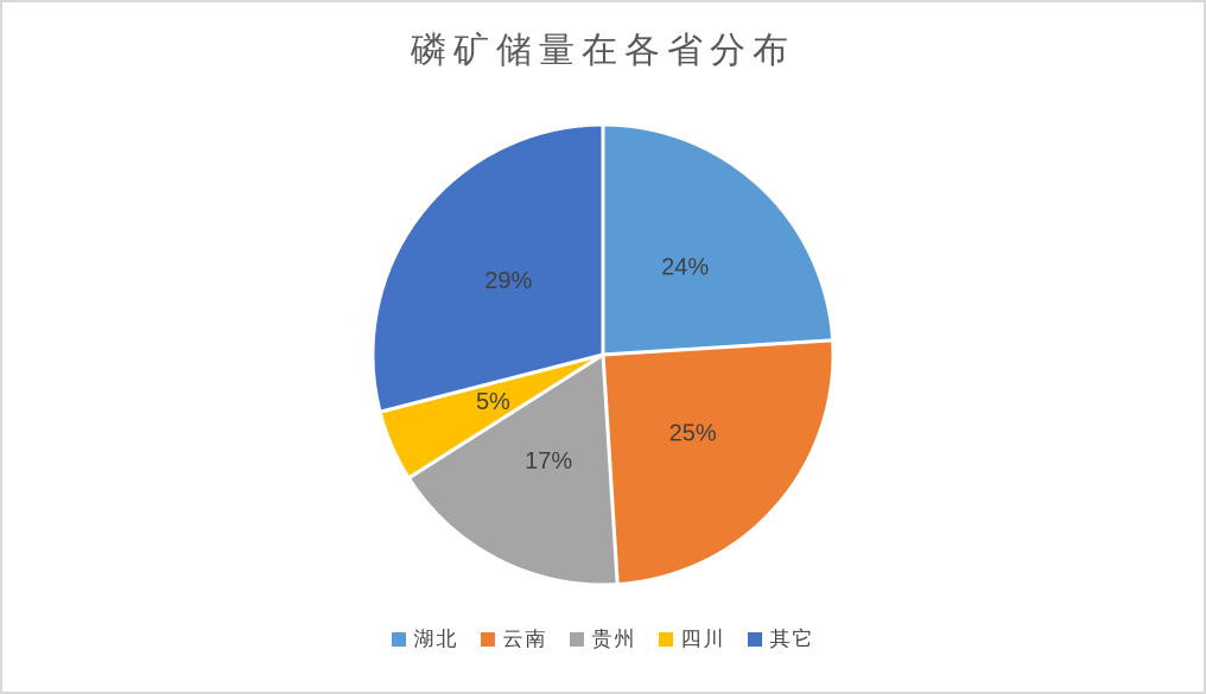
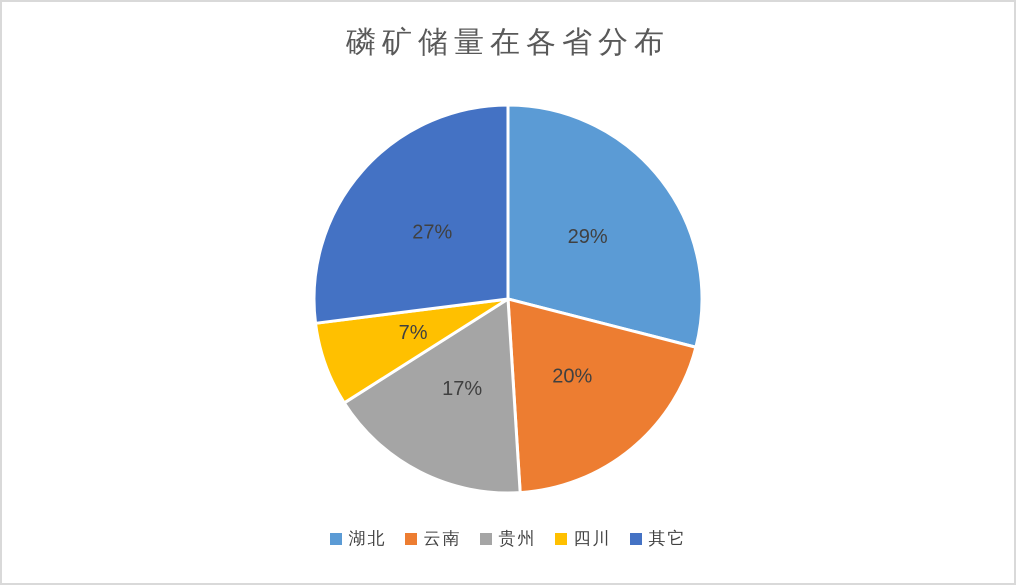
湖北: 24% -> 29%
云南: 25% -> 20%
四川: 5% -> 7%
其它: 29% -> 27%
